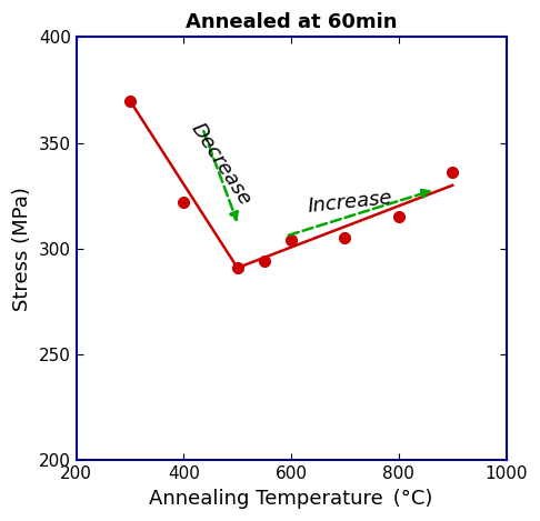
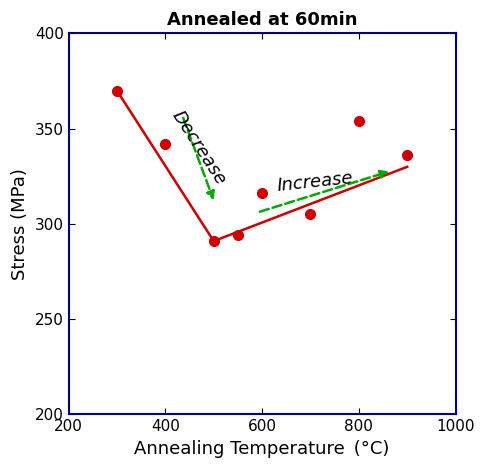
400: 322 -> 342
600: 304 -> 316
800: 315 -> 354
